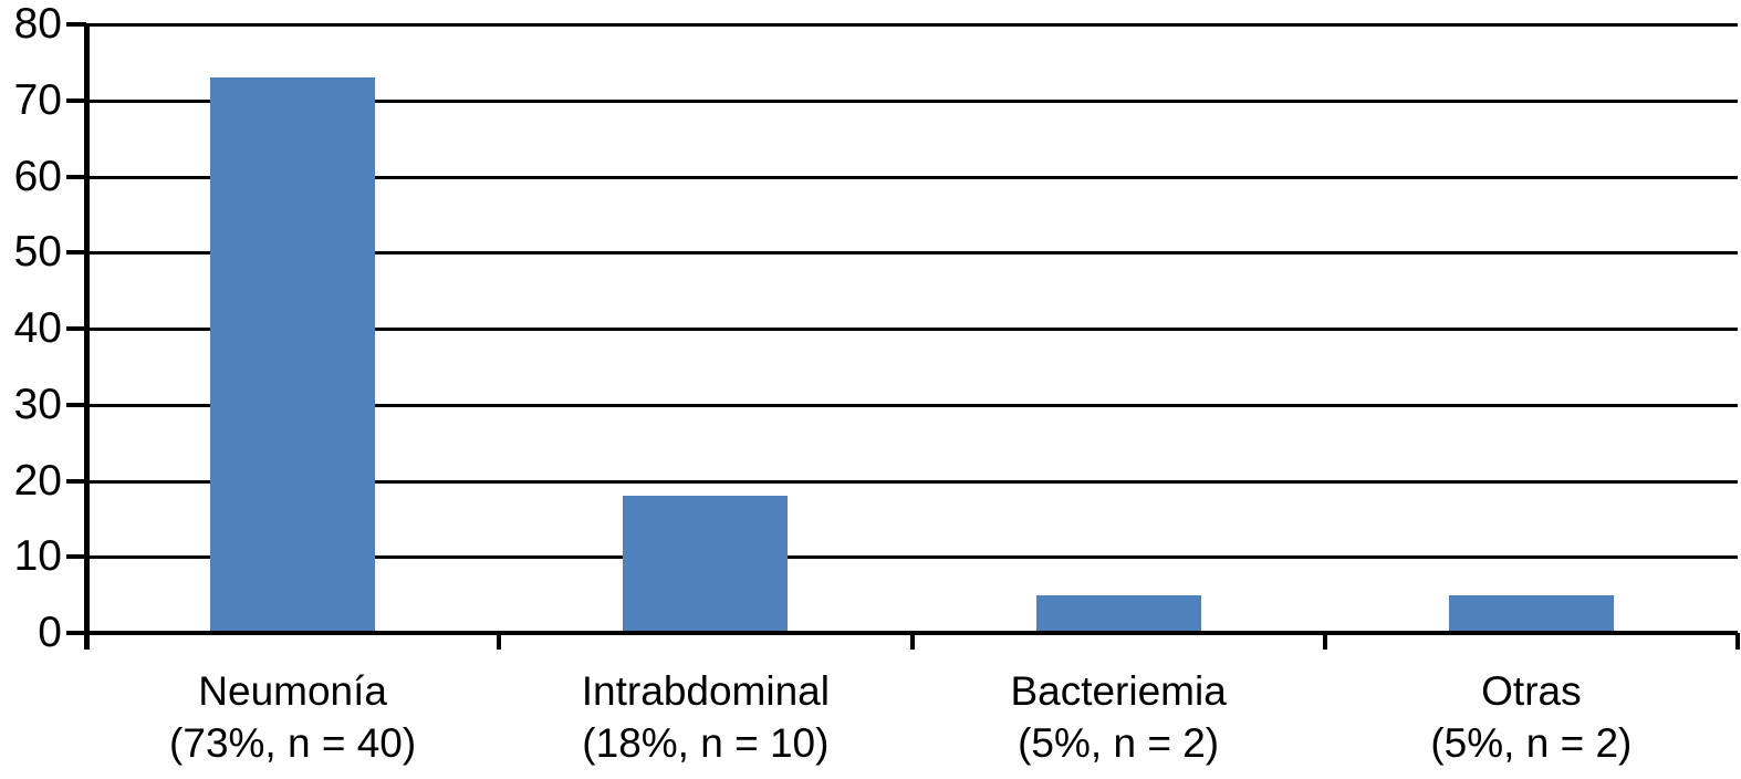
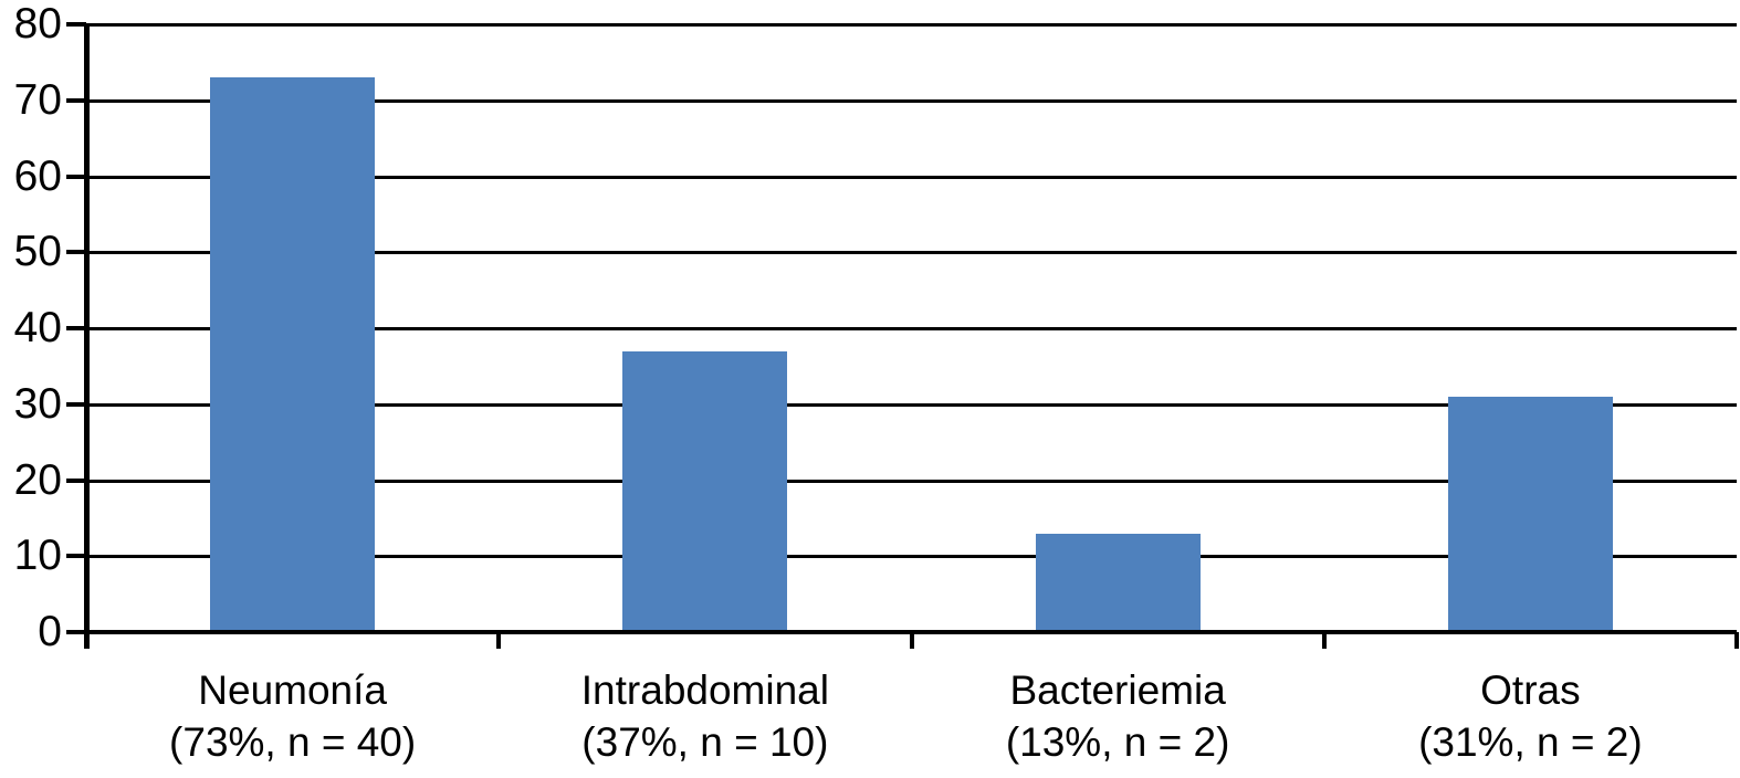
Intrabdominal: 18% -> 37%
Bacteriemia: 5% -> 13%
Otras: 5% -> 31%
